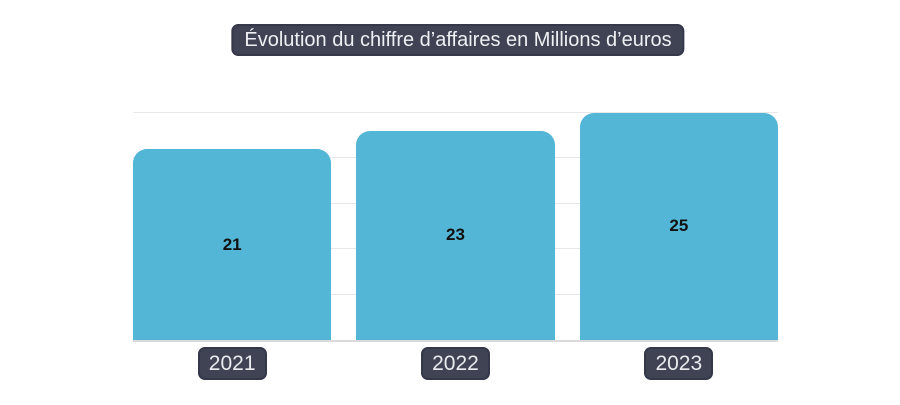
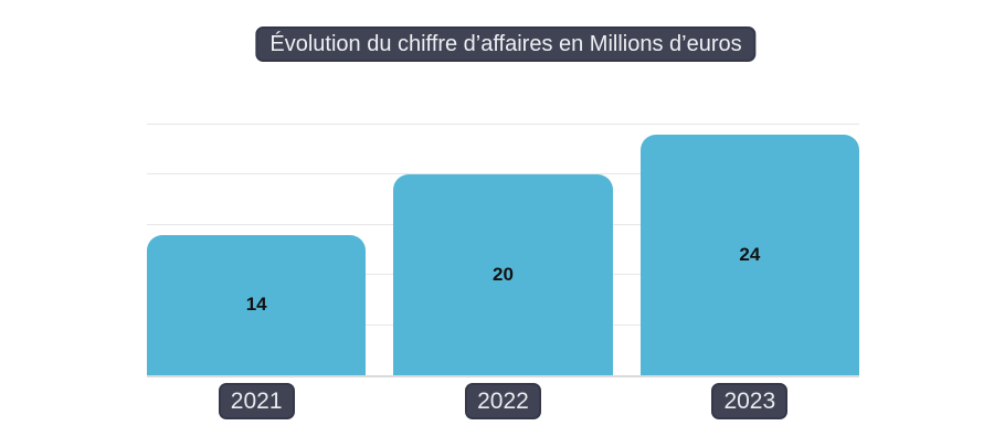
2021: 21 -> 14
2022: 23 -> 20
2023: 25 -> 24
